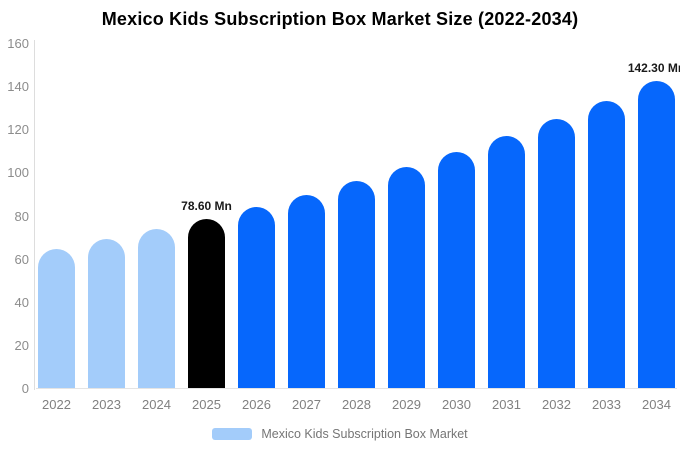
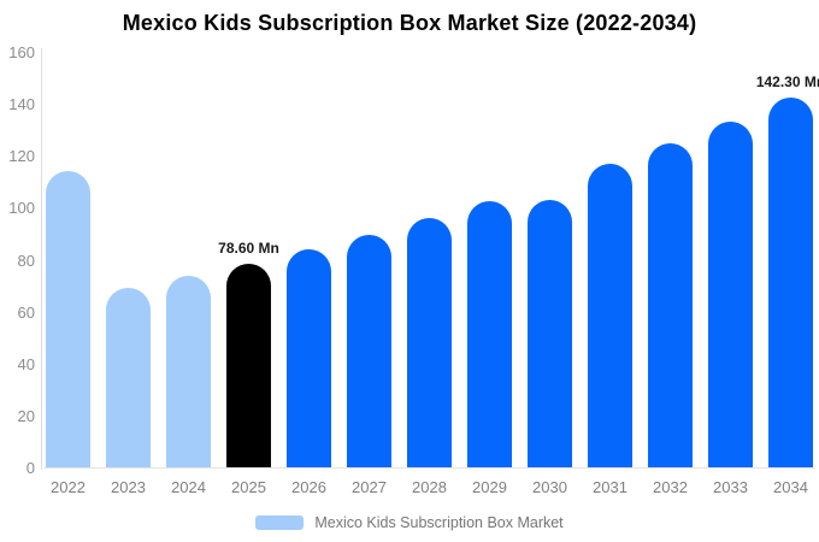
2022: 64 -> 114
2030: 109 -> 103
